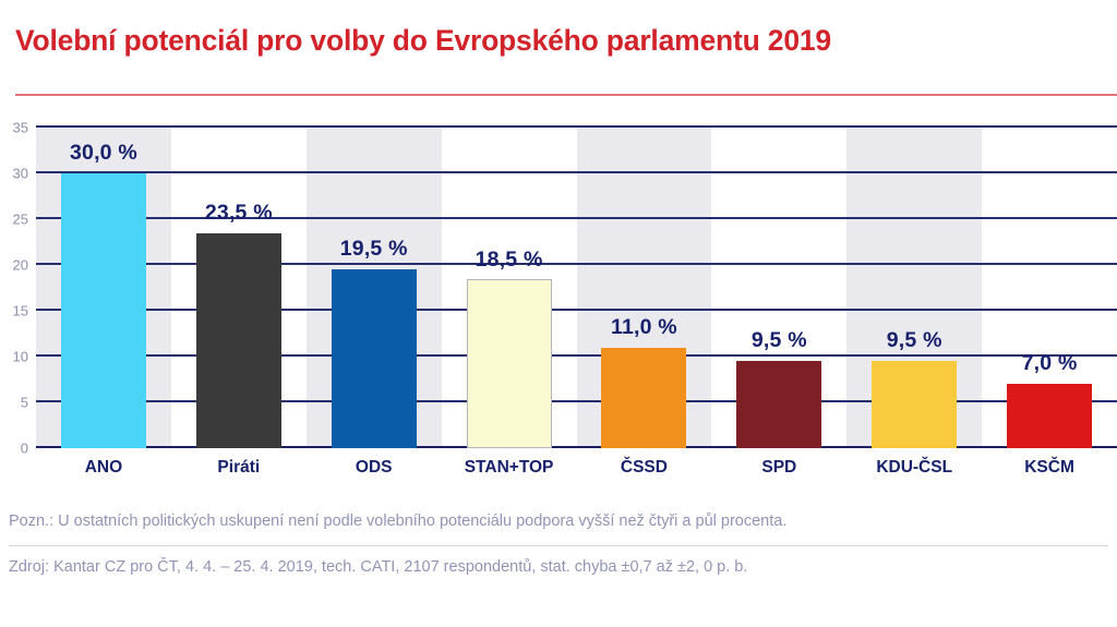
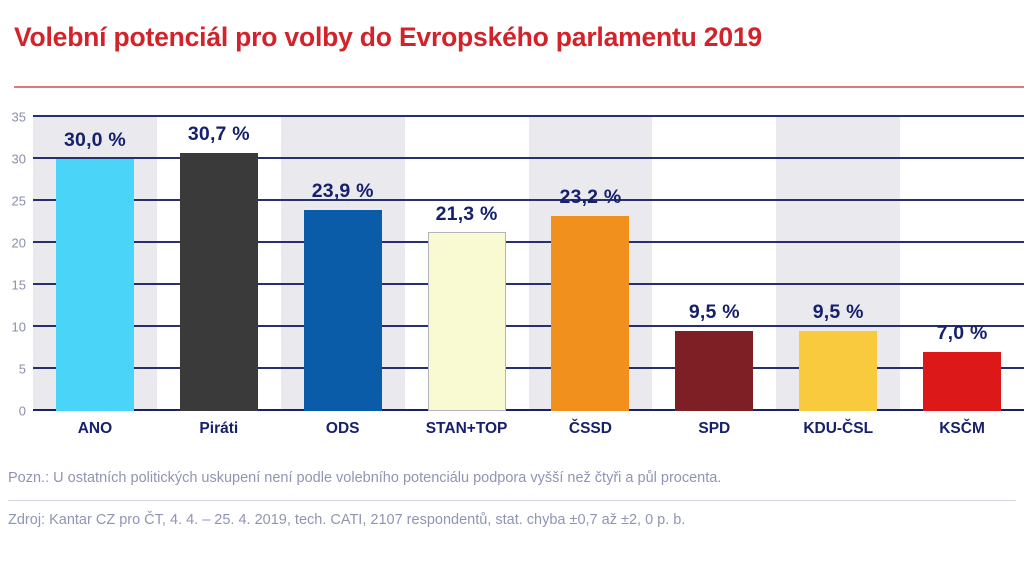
Piráti: 23,5 -> 30,7
ODS: 19,5 -> 23,9
STAN+TOP: 18,5 -> 21,3
ČSSD: 11,0 -> 23,2
